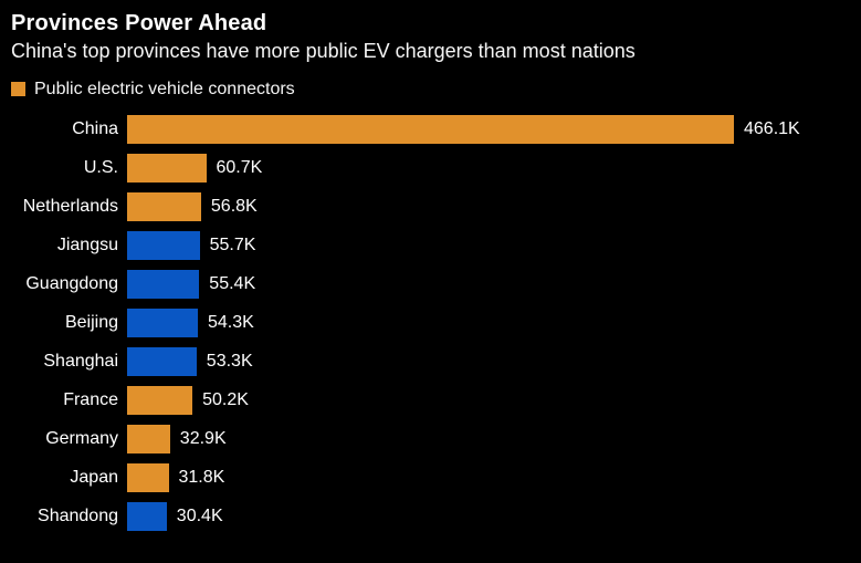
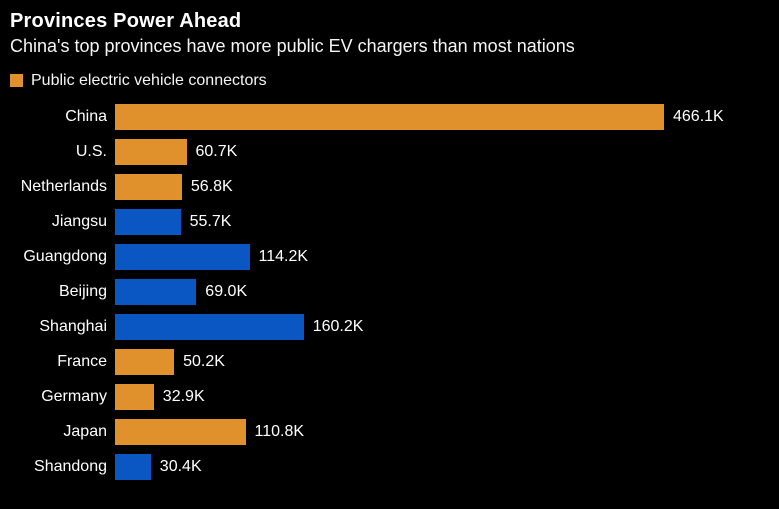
Guangdong: 55.4K -> 114.2K
Beijing: 54.3K -> 69.0K
Shanghai: 53.3K -> 160.2K
Japan: 31.8K -> 110.8K
